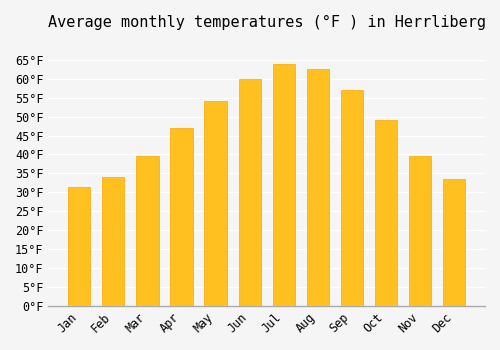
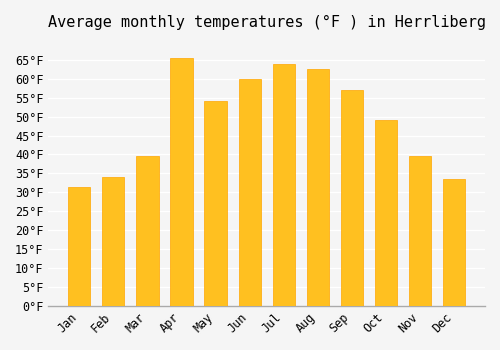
Apr: 47.0°F -> 65.5°F
